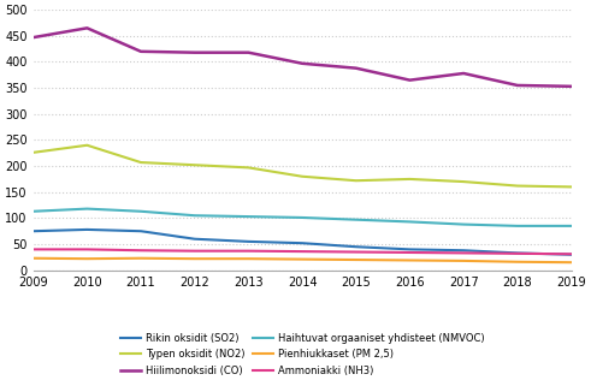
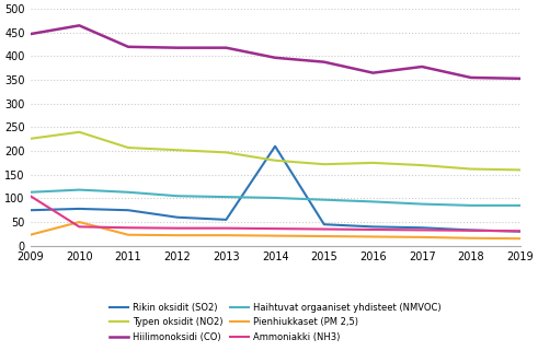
Ammoniakki (NH3)/2009: 40 -> 105
Pienhiukkaset (PM 2,5)/2010: 22 -> 50
Rikin oksidit (SO2)/2014: 52 -> 210
